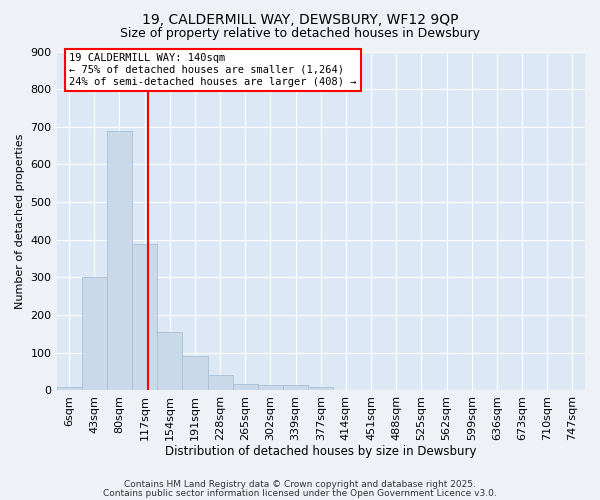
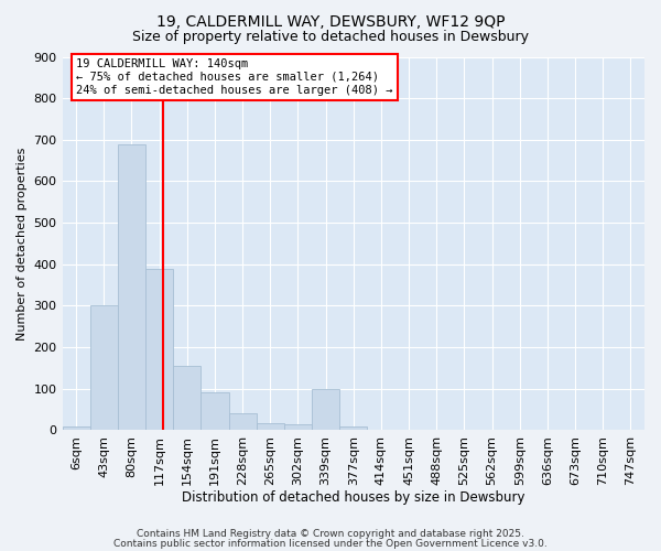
339sqm: 13 -> 100
